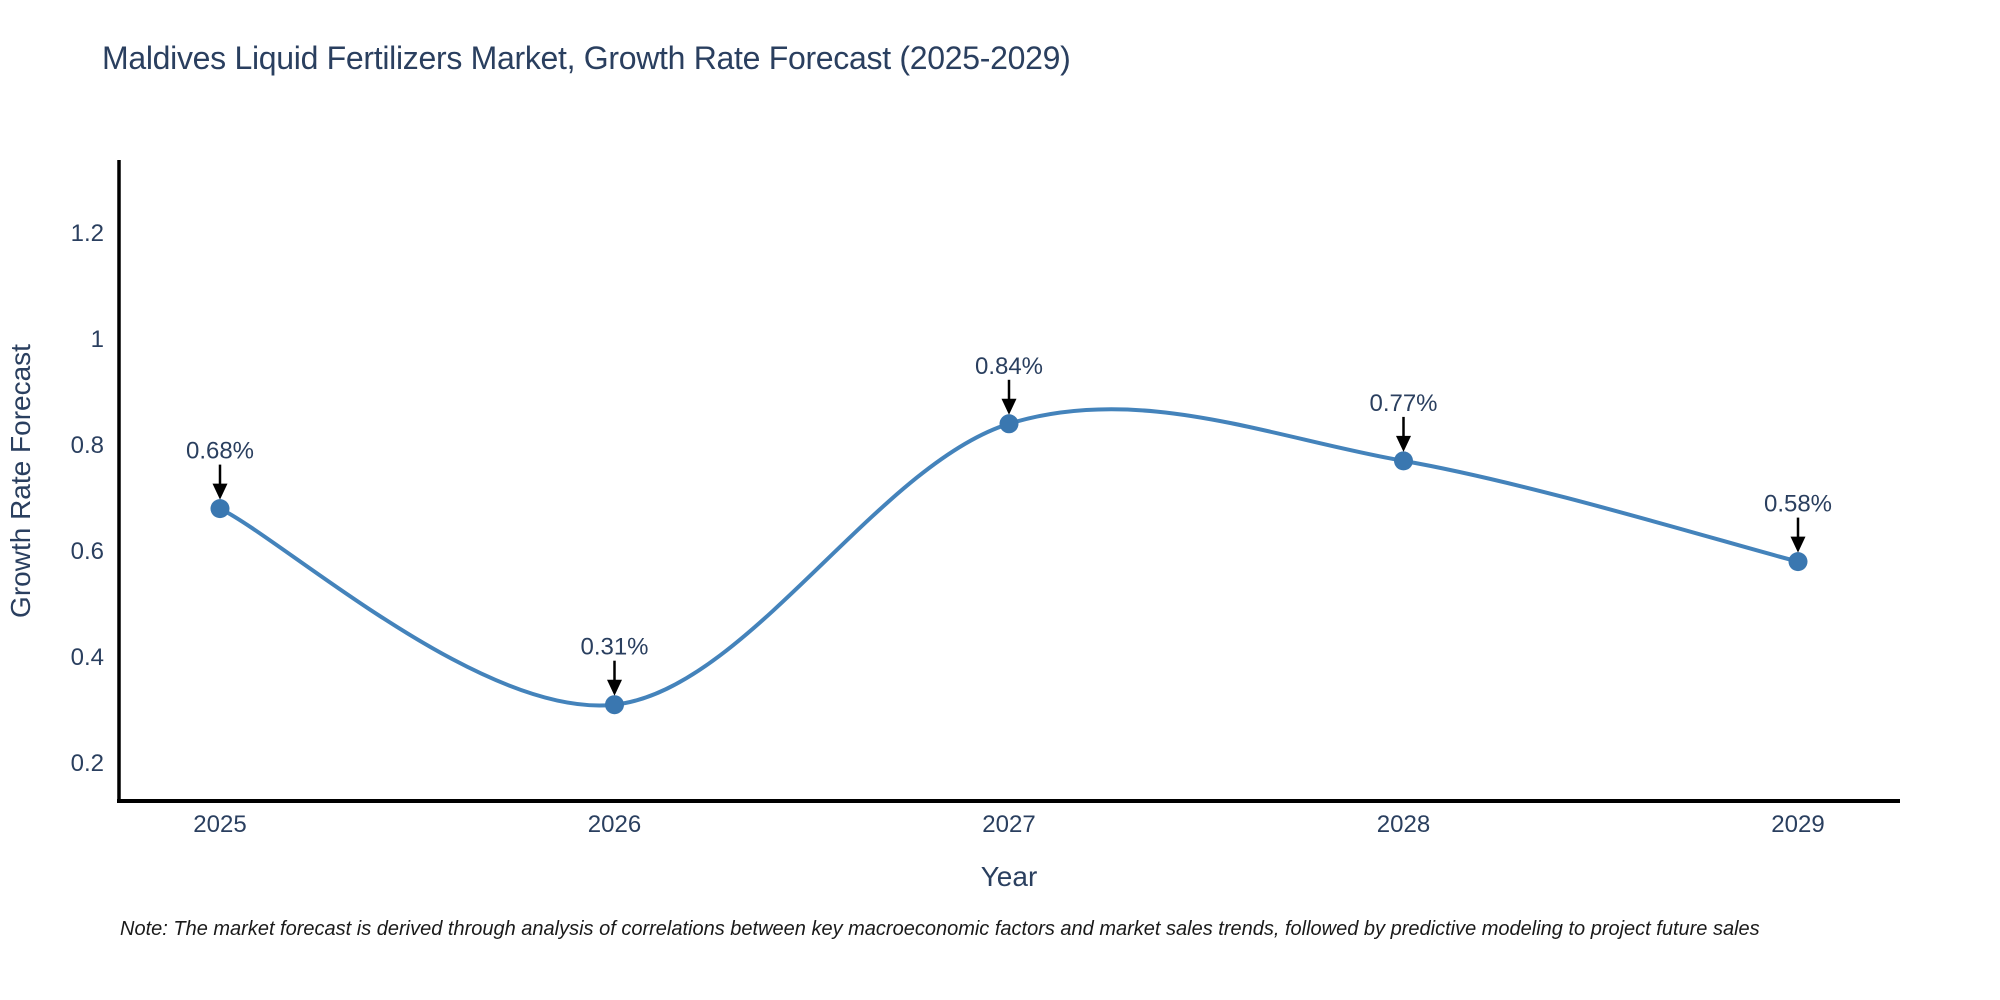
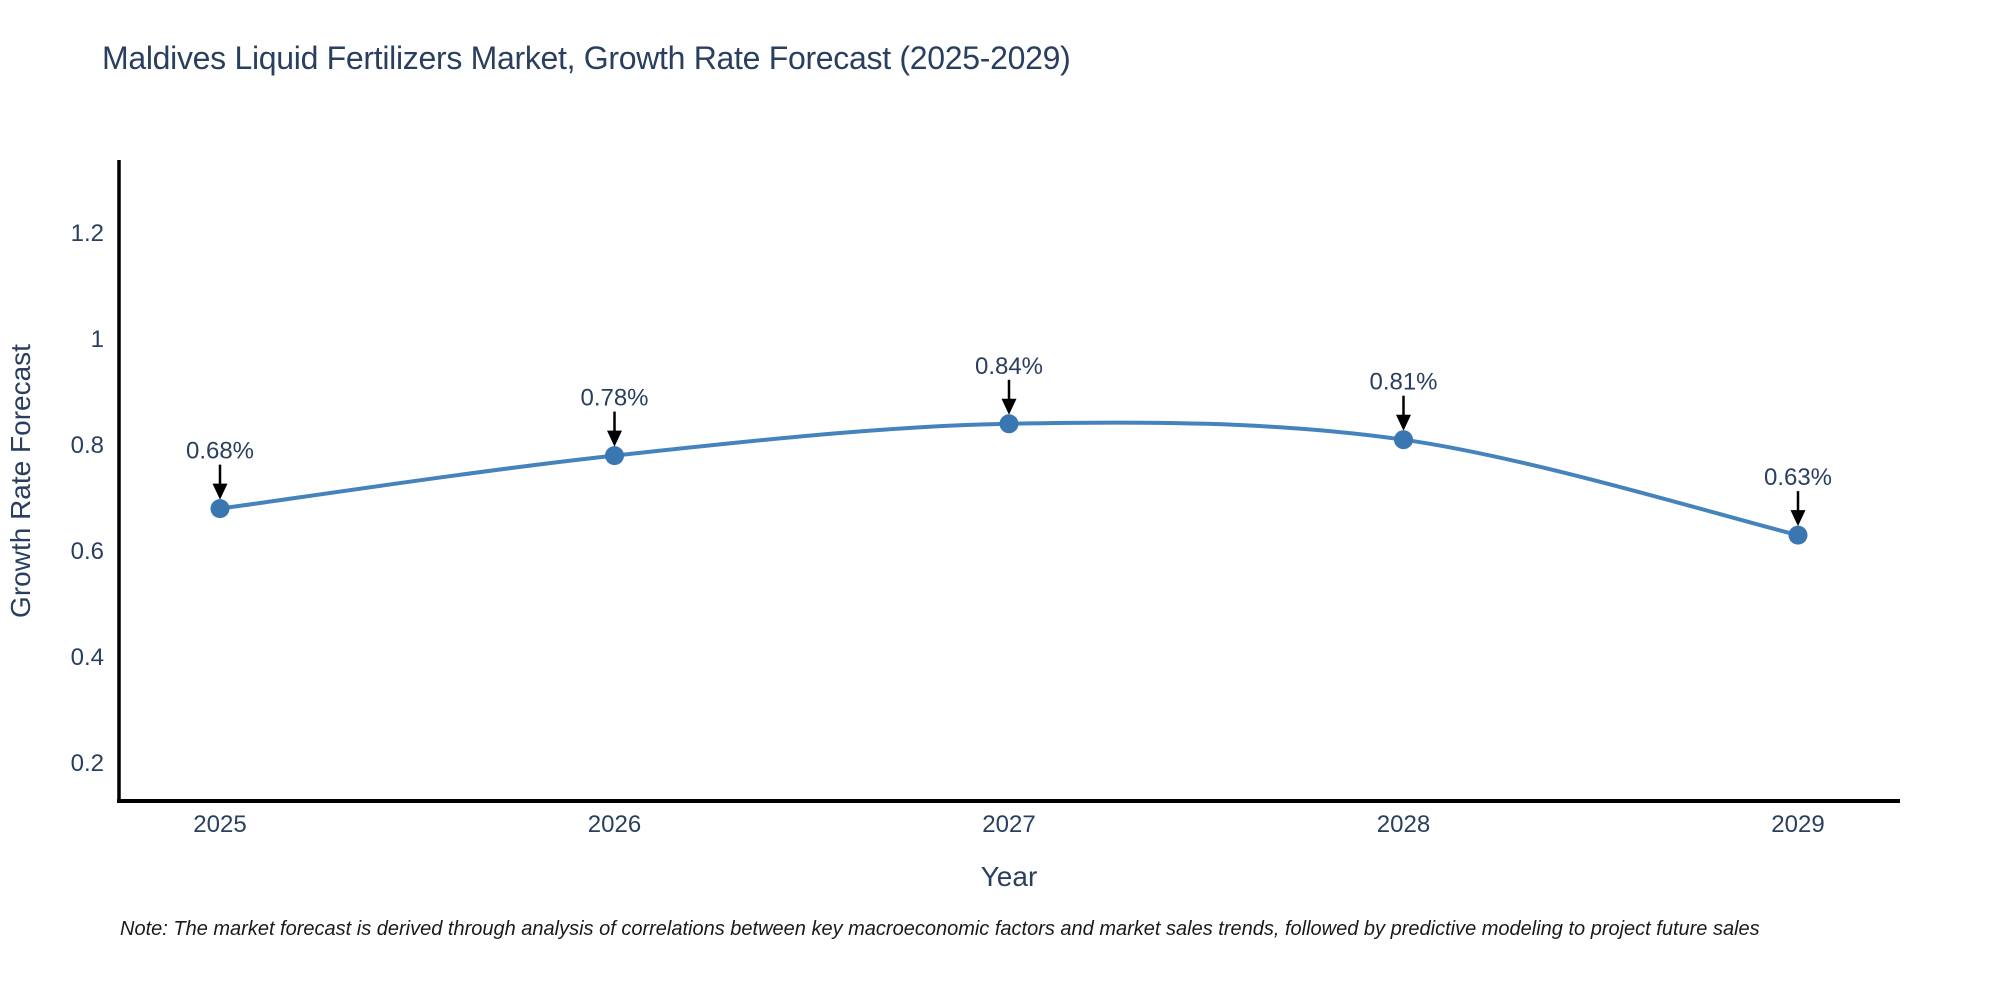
2026: 0.31% -> 0.78%
2028: 0.77% -> 0.81%
2029: 0.58% -> 0.63%
